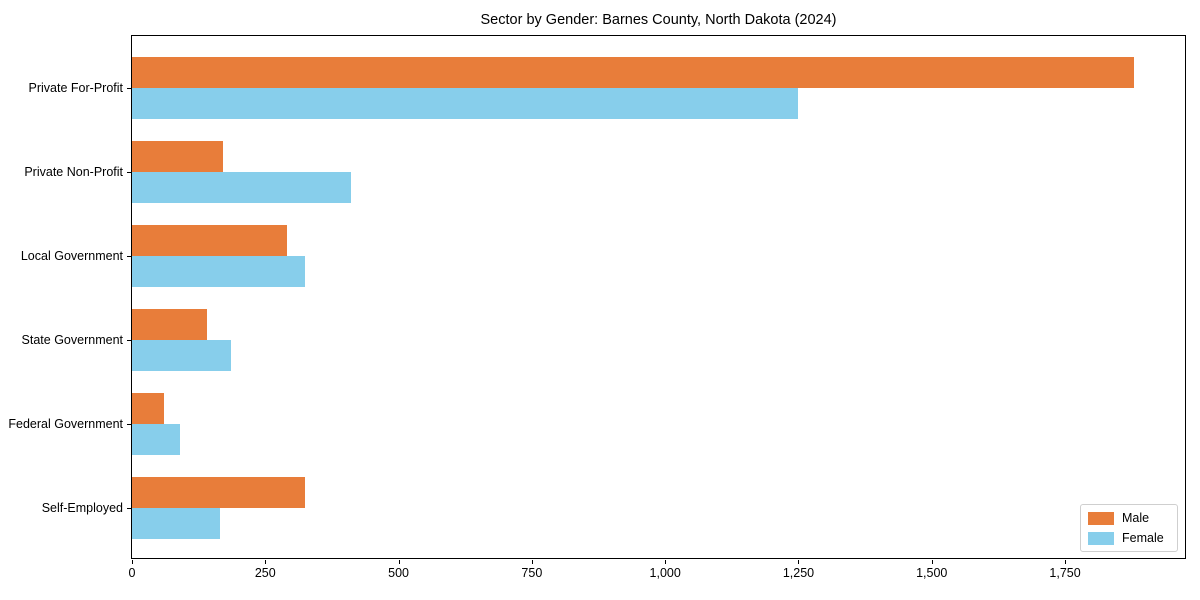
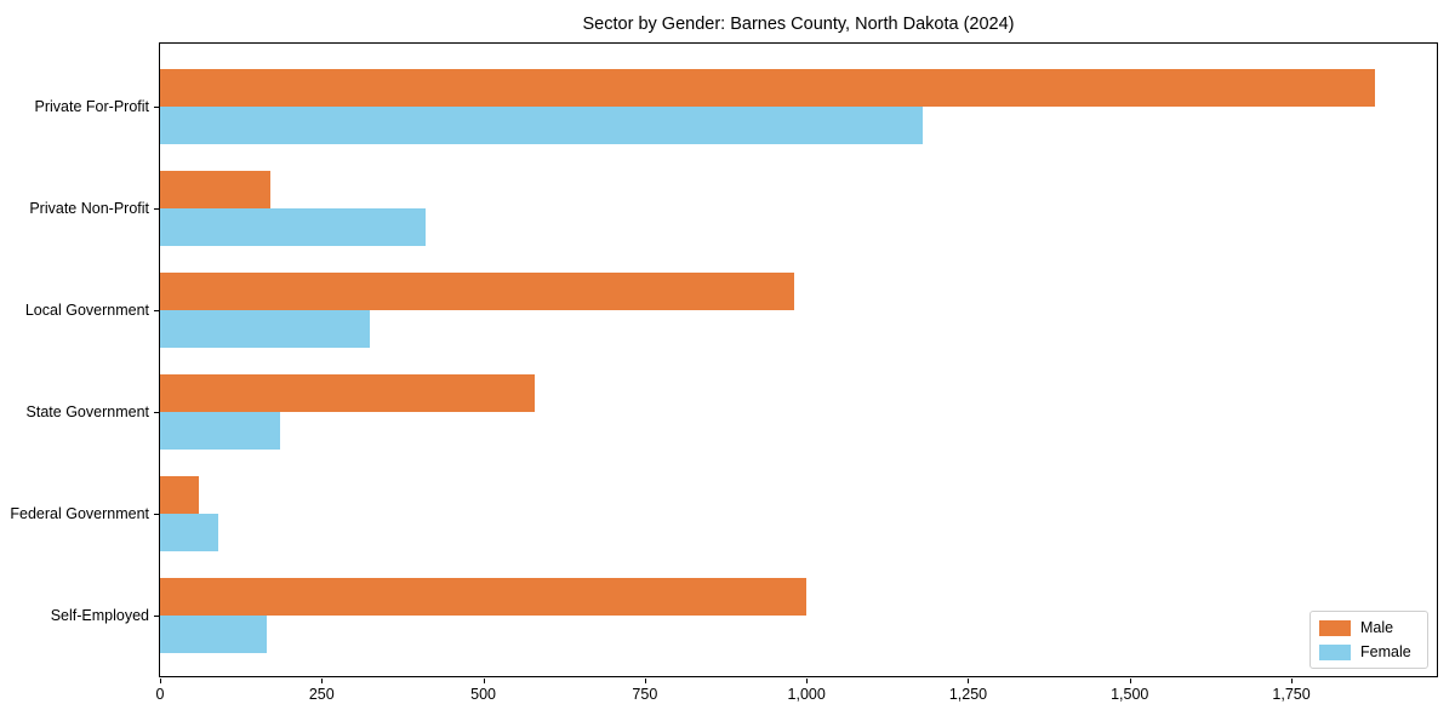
Female/Private For-Profit: 1250 -> 1180
Male/Local Government: 290 -> 980
Male/State Government: 140 -> 580
Male/Self-Employed: 320 -> 1000
